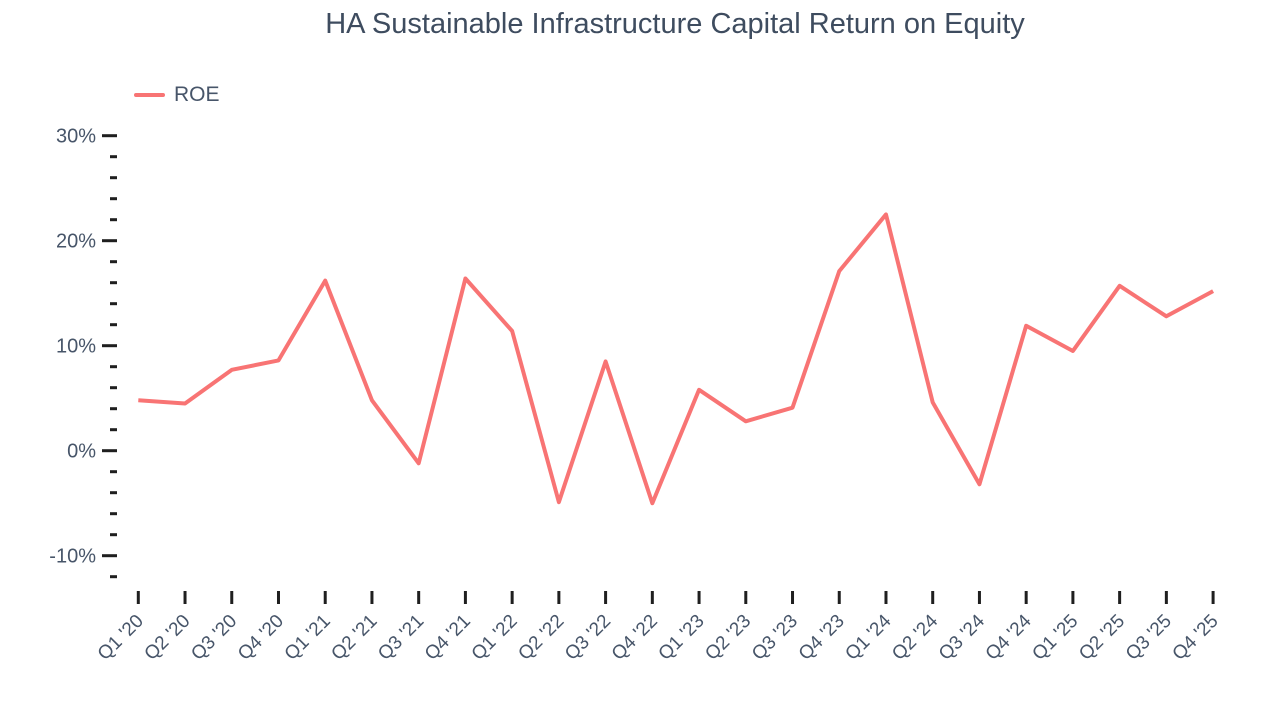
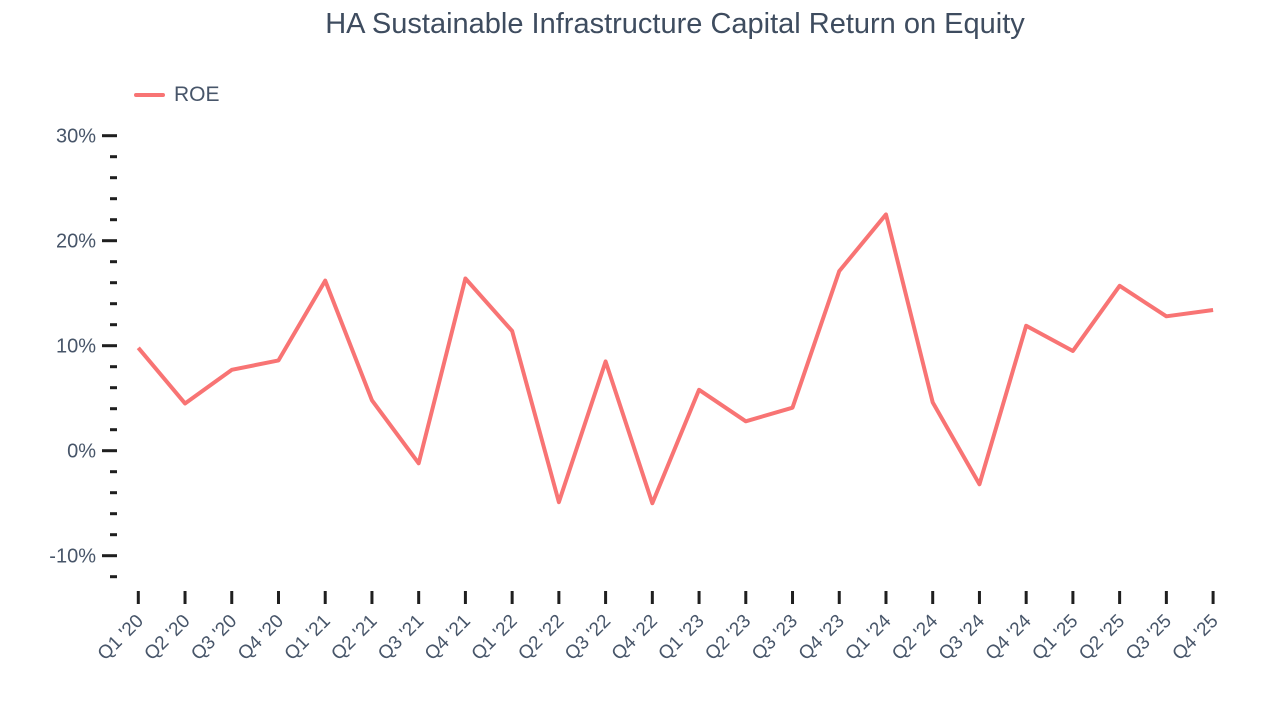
Q1 '20: 4.8% -> 9.8%
Q4 '25: 15.2% -> 13.4%
